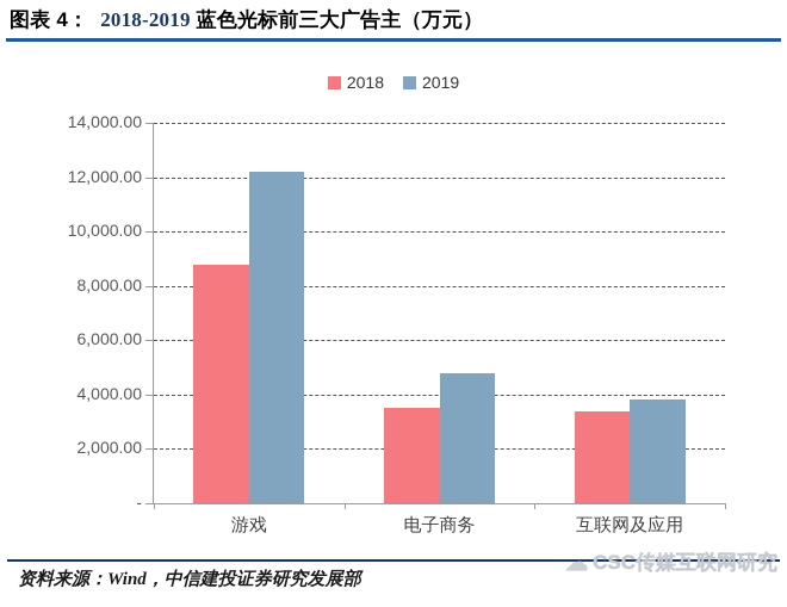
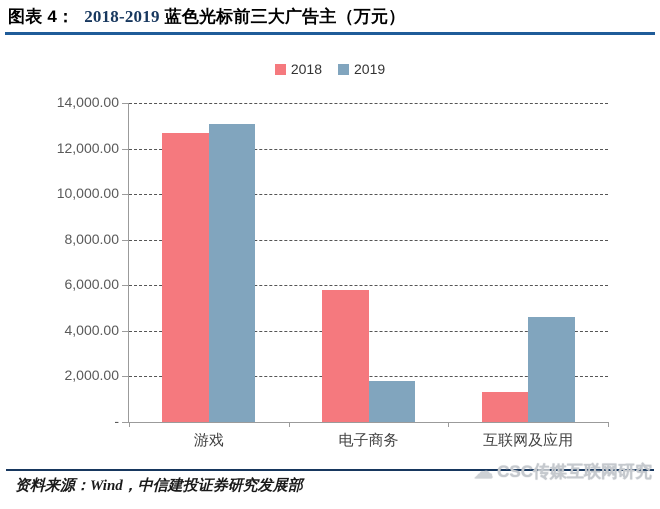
2018/游戏: 8800 -> 12700
2019/游戏: 12200 -> 13100
2018/电子商务: 3500 -> 5800
2019/电子商务: 4800 -> 1800
2018/互联网及应用: 3400 -> 1300
2019/互联网及应用: 3800 -> 4600
